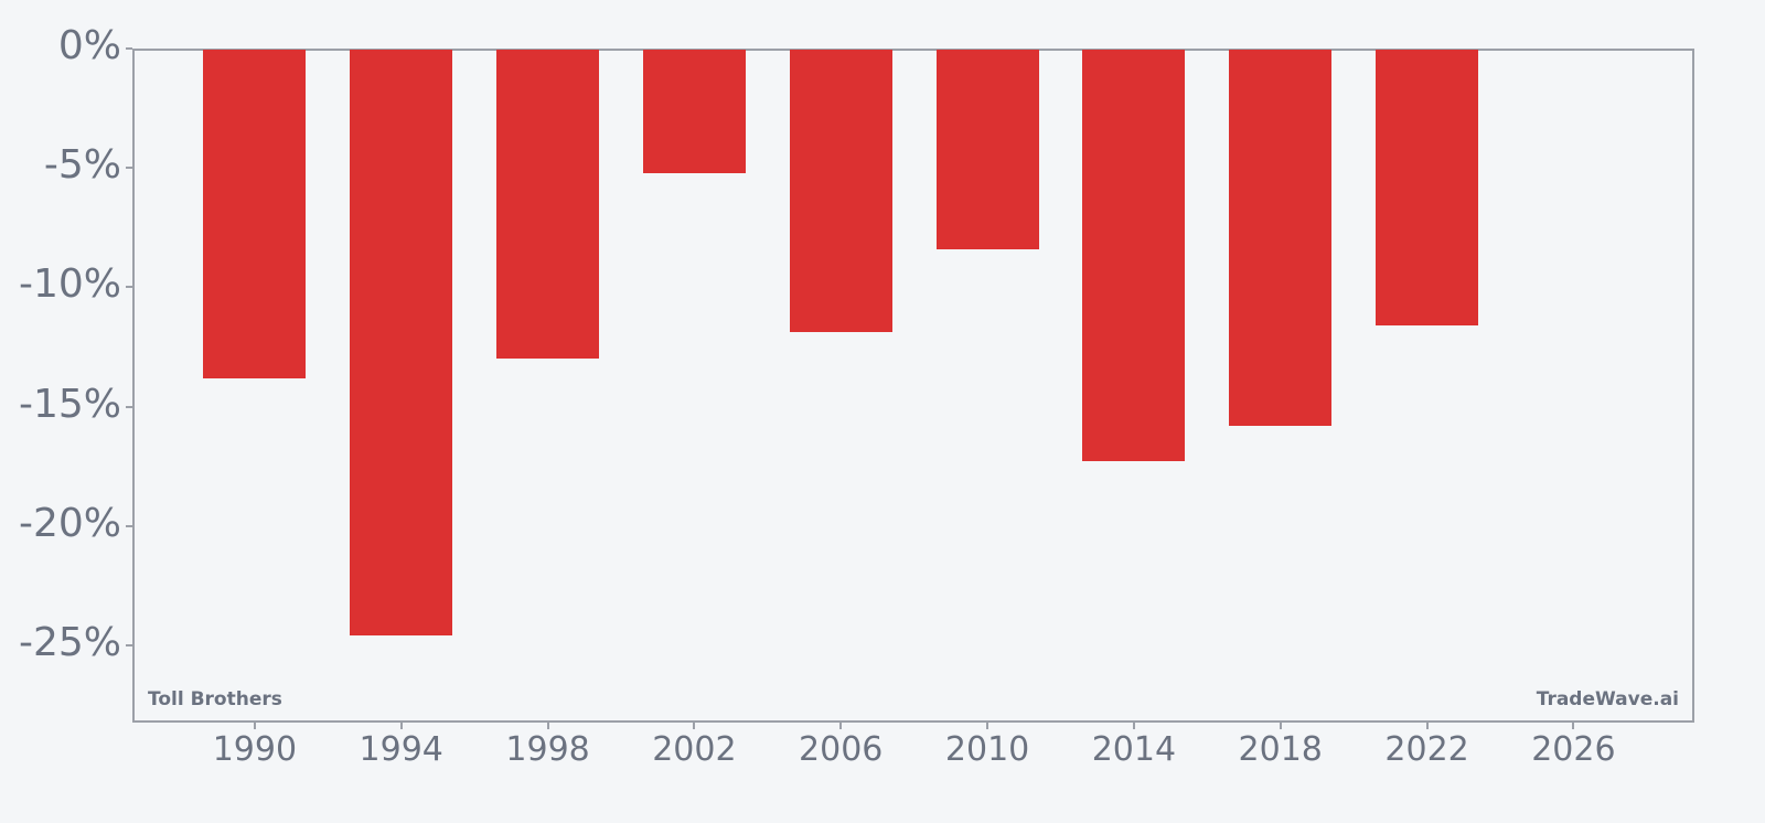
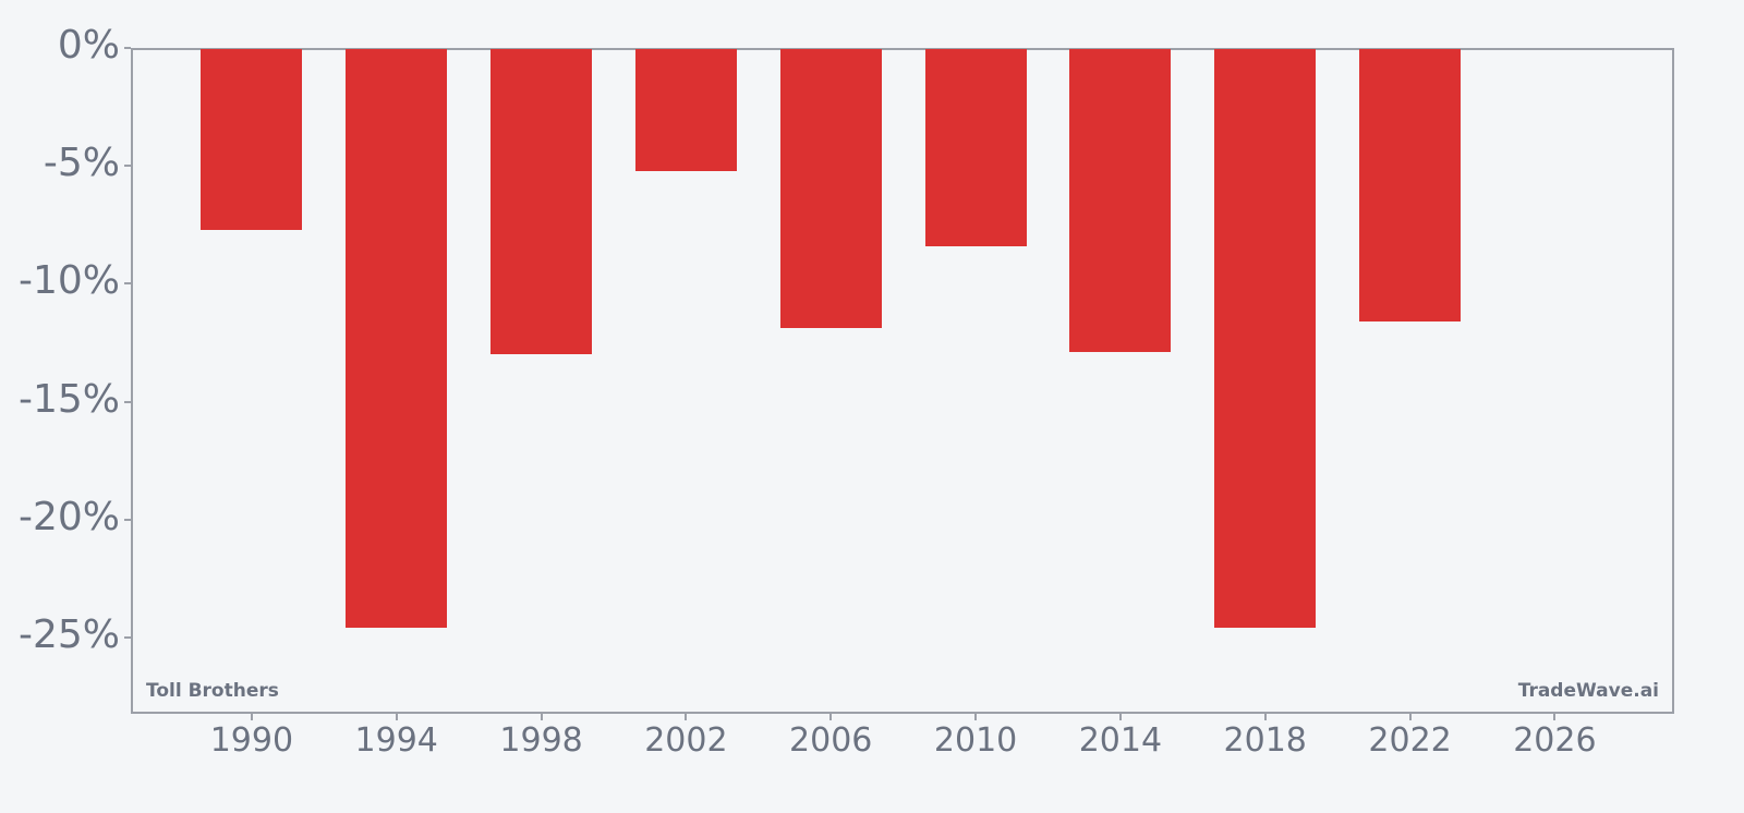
1990: -13.8% -> -7.7%
2014: -17.3% -> -12.9%
2018: -15.8% -> -24.6%
